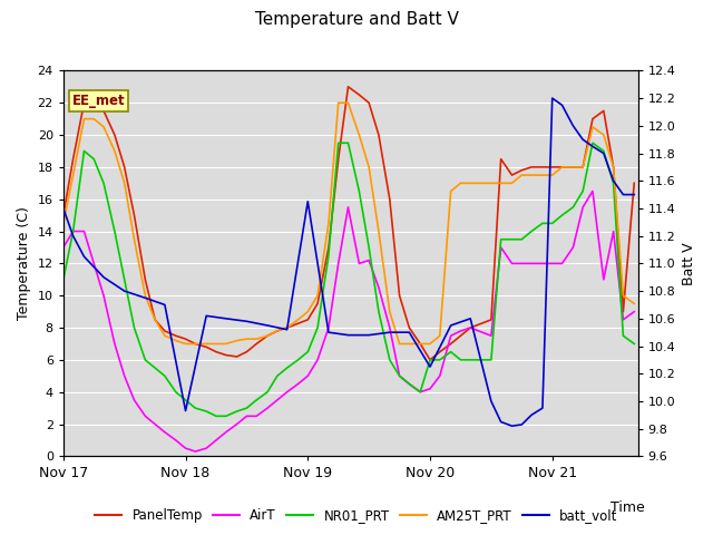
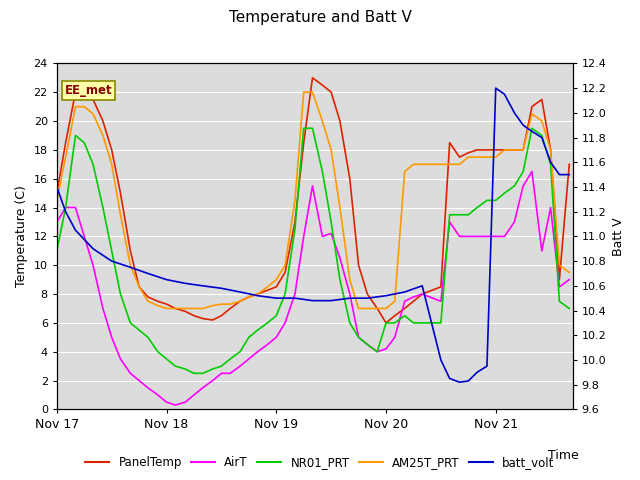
batt_volt/Nov 18: 9.93 -> 10.65
batt_volt/Nov 19: 11.45 -> 10.50
batt_volt/Nov 20: 10.25 -> 10.52
